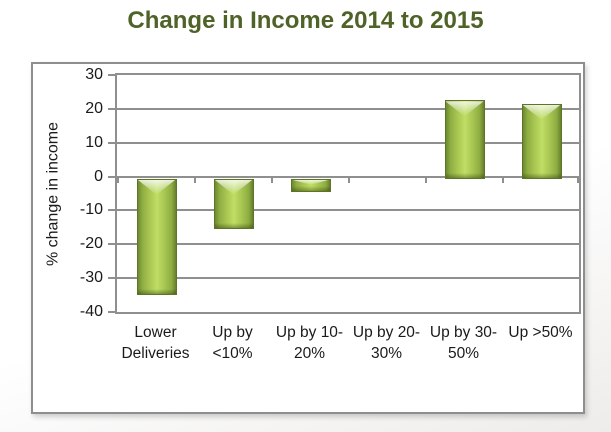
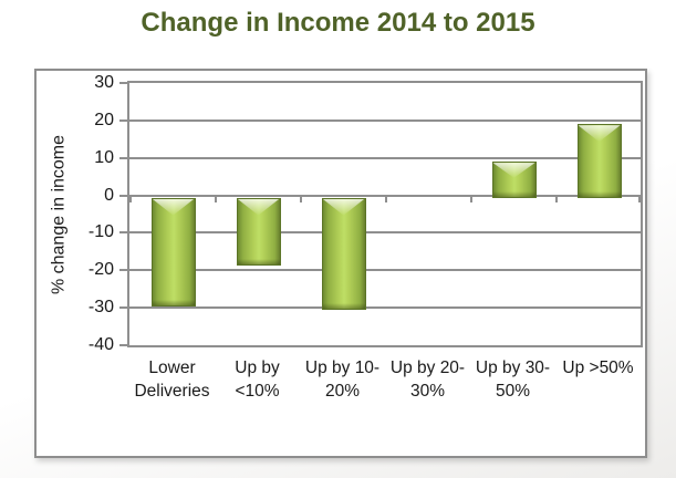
Lower Deliveries: -34 -> -29
Up by <10%: -15 -> -18
Up by 10-20%: -4 -> -30
Up by 30-50%: 22 -> 9
Up >50%: 22 -> 19
